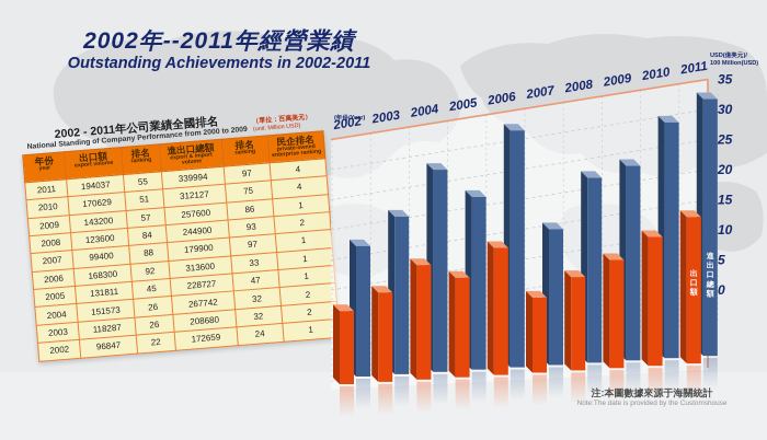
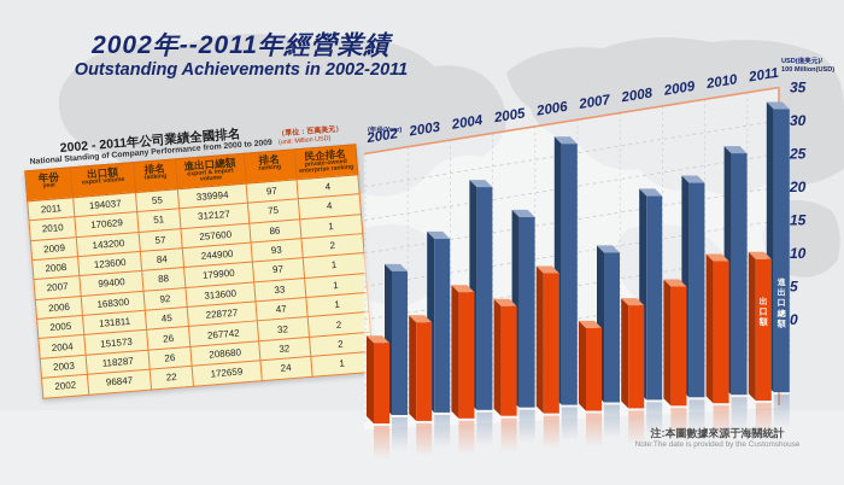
進出口總額 export & import volume/2010: 31 -> 29
出口額 export volume/2011: 19 -> 17
